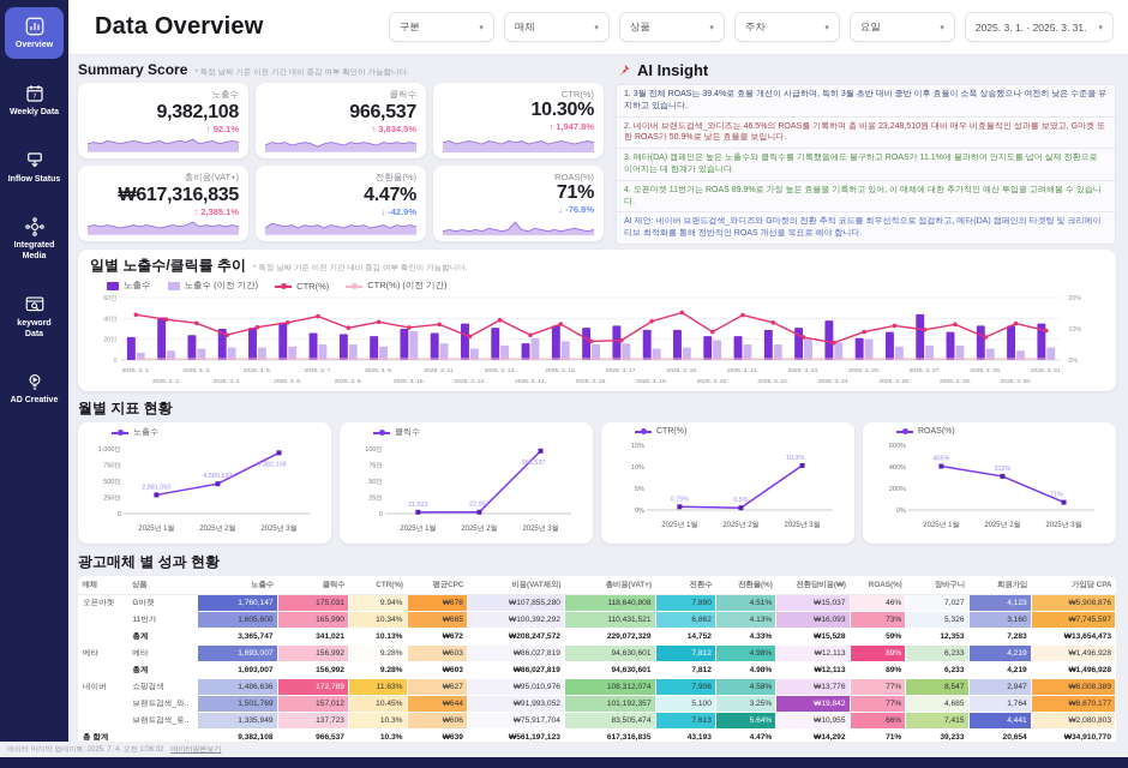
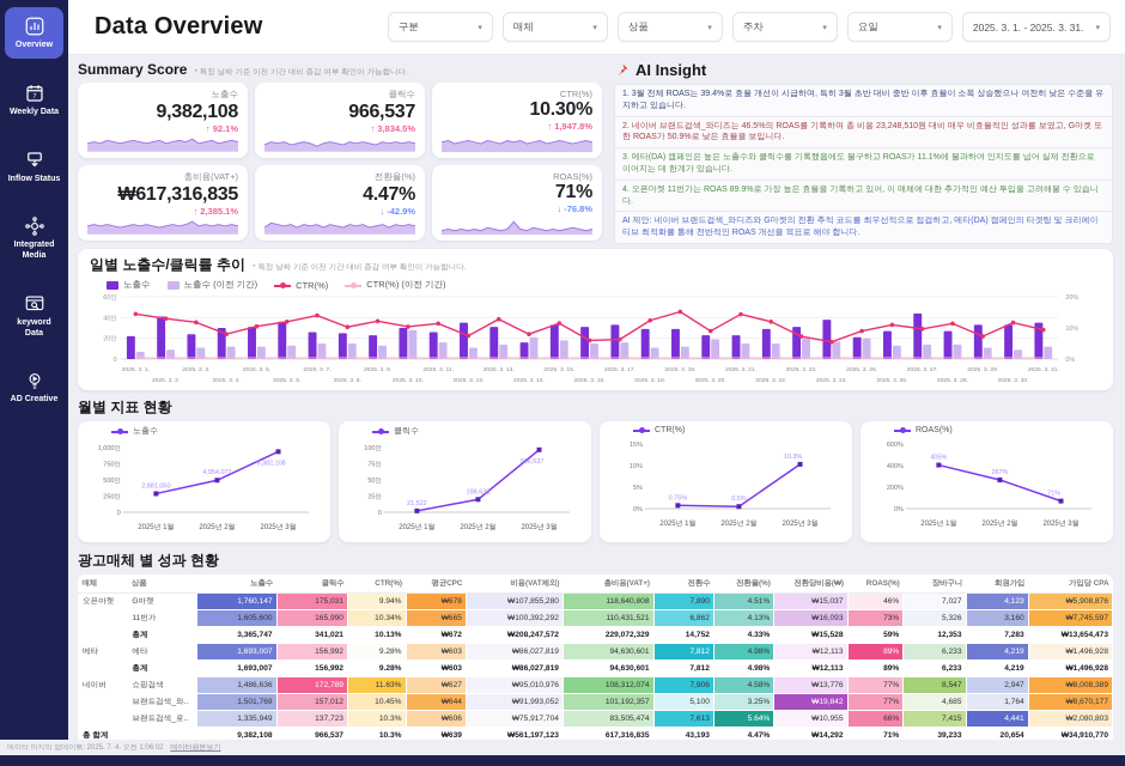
노출수/2025년 2월: 4,589,532 -> 4,954,072
클릭수/2025년 2월: 22,951 -> 198,633
ROAS(%)/2025년 2월: 312% -> 267%
